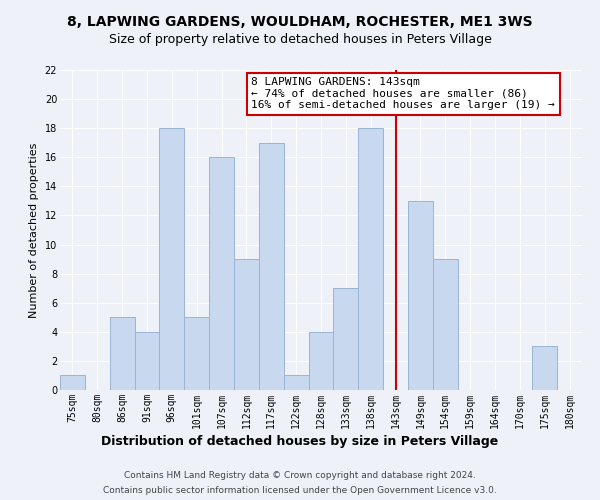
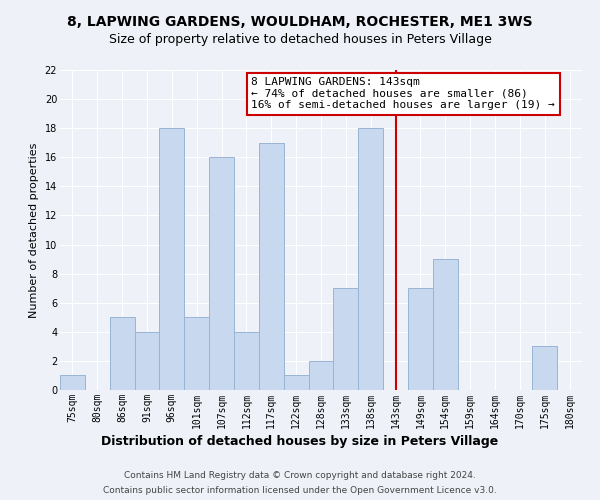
112sqm: 9 -> 4
128sqm: 4 -> 2
149sqm: 13 -> 7
